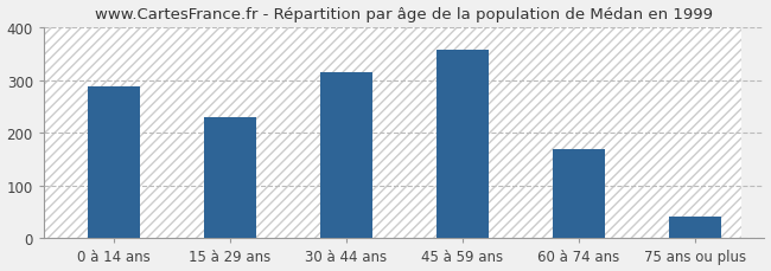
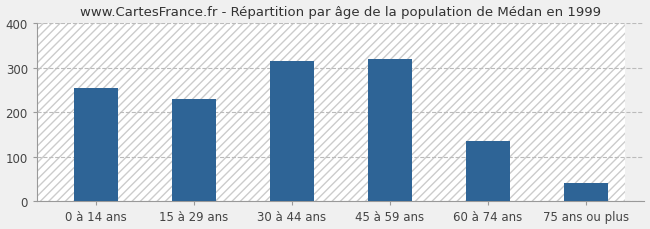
0 à 14 ans: 288 -> 255
45 à 59 ans: 357 -> 320
60 à 74 ans: 170 -> 135
